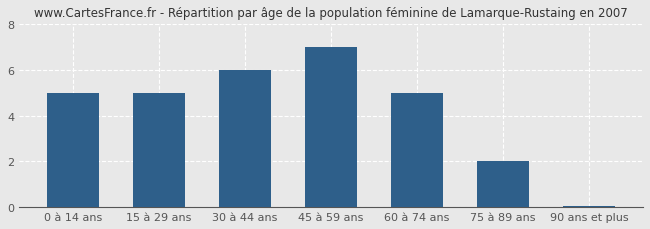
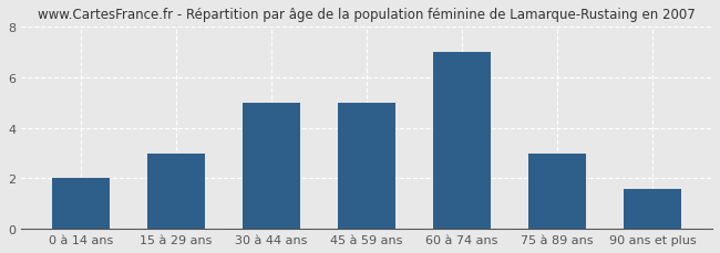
0 à 14 ans: 5.00 -> 2.00
15 à 29 ans: 5.00 -> 3.00
30 à 44 ans: 6.00 -> 5.00
45 à 59 ans: 7.00 -> 5.00
60 à 74 ans: 5.00 -> 7.00
75 à 89 ans: 2.00 -> 3.00
90 ans et plus: 0.07 -> 1.60
